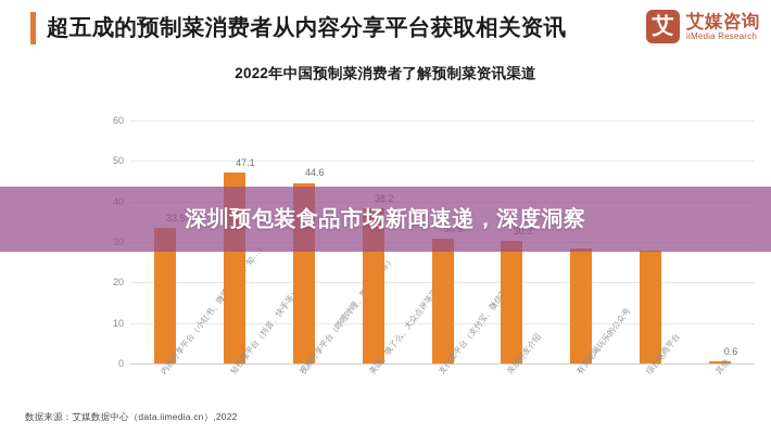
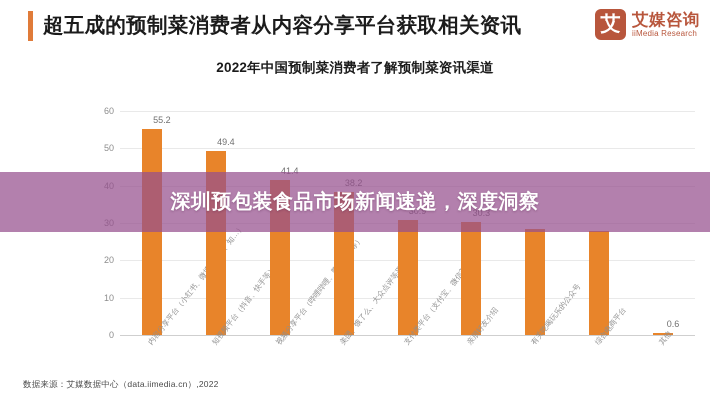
内容分享平台（小红书、微博、豆瓣、知…）: 33.5 -> 55.2
短视频平台（抖音、快手等）: 47.1 -> 49.4
视频分享平台（哔哩哔哩、腾讯视频等）: 44.6 -> 41.4
